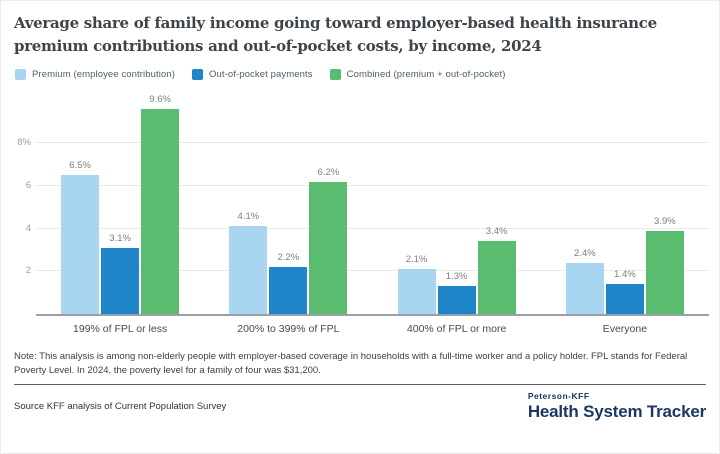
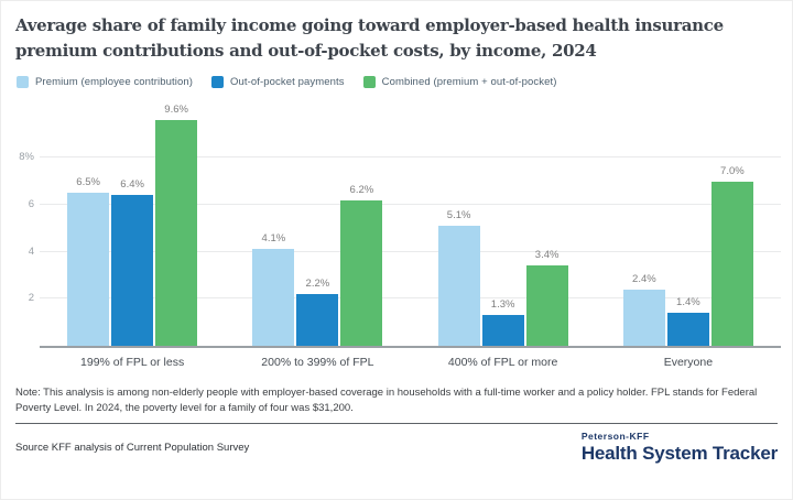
Out-of-pocket payments/199% of FPL or less: 3.1% -> 6.4%
Premium (employee contribution)/400% of FPL or more: 2.1% -> 5.1%
Combined (premium + out-of-pocket)/Everyone: 3.9% -> 7.0%
